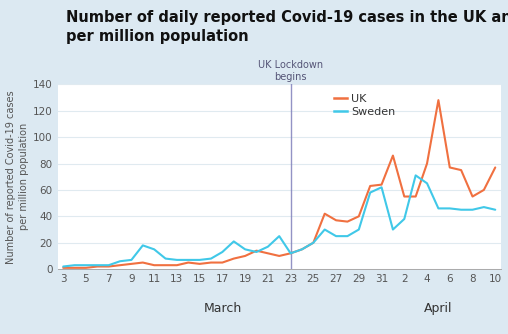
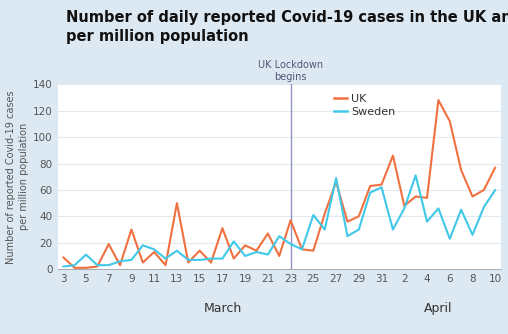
UK/3: 1 -> 9
Sweden/5: 3 -> 11
UK/7: 2 -> 19
UK/9: 4 -> 30
UK/11: 3 -> 13
UK/13: 3 -> 50
Sweden/13: 7 -> 14
UK/15: 4 -> 14
UK/17: 5 -> 31
Sweden/17: 13 -> 8
UK/19: 10 -> 18
Sweden/19: 15 -> 10
UK/21: 12 -> 27
Sweden/21: 17 -> 11
UK/23: 12 -> 37
Sweden/23: 12 -> 19
UK/25: 20 -> 14
Sweden/25: 20 -> 41
UK/27: 37 -> 66
Sweden/27: 25 -> 69
UK/2: 55 -> 48
Sweden/2: 38 -> 46
UK/4: 80 -> 54
Sweden/4: 65 -> 36
UK/6: 77 -> 112
Sweden/6: 46 -> 23
Sweden/8: 45 -> 26
Sweden/10: 45 -> 60
